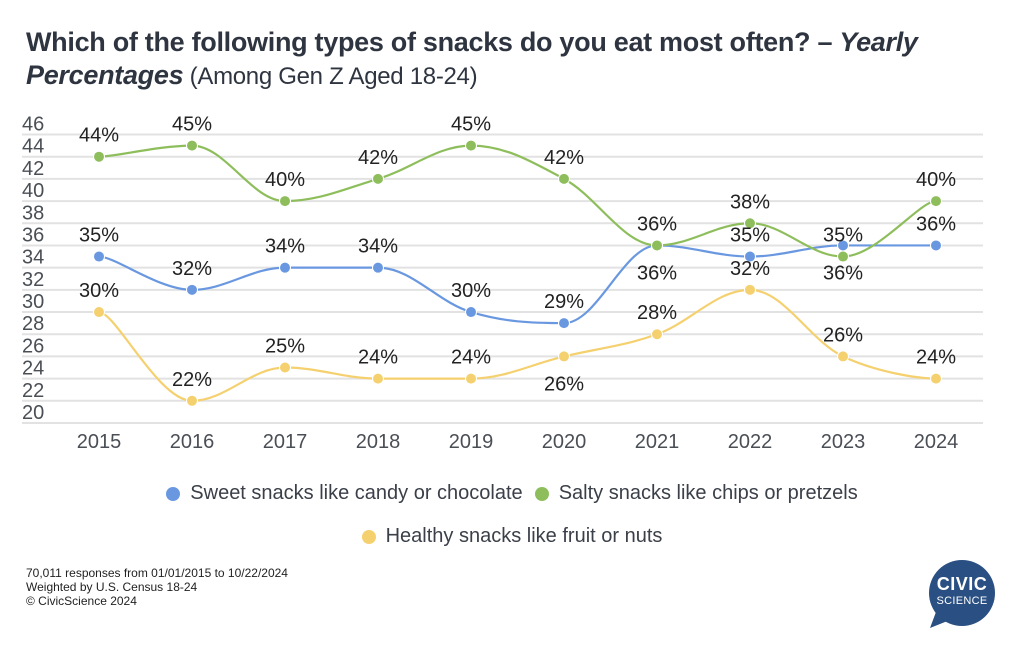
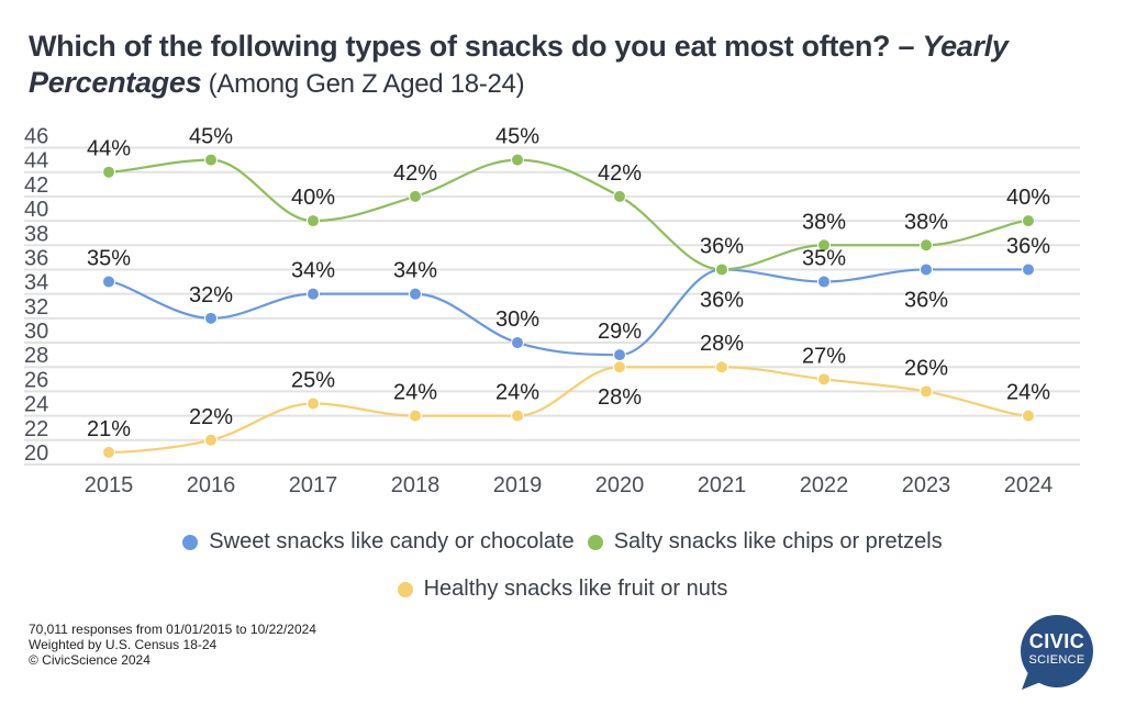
Healthy snacks like fruit or nuts/2015: 30% -> 21%
Healthy snacks like fruit or nuts/2020: 26% -> 28%
Healthy snacks like fruit or nuts/2022: 32% -> 27%
Salty snacks like chips or pretzels/2023: 35% -> 38%
